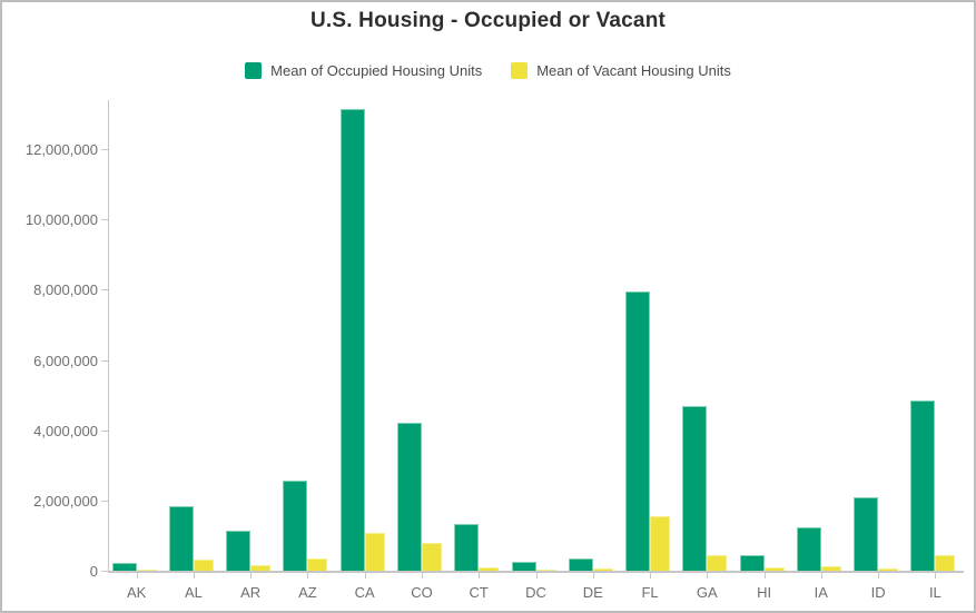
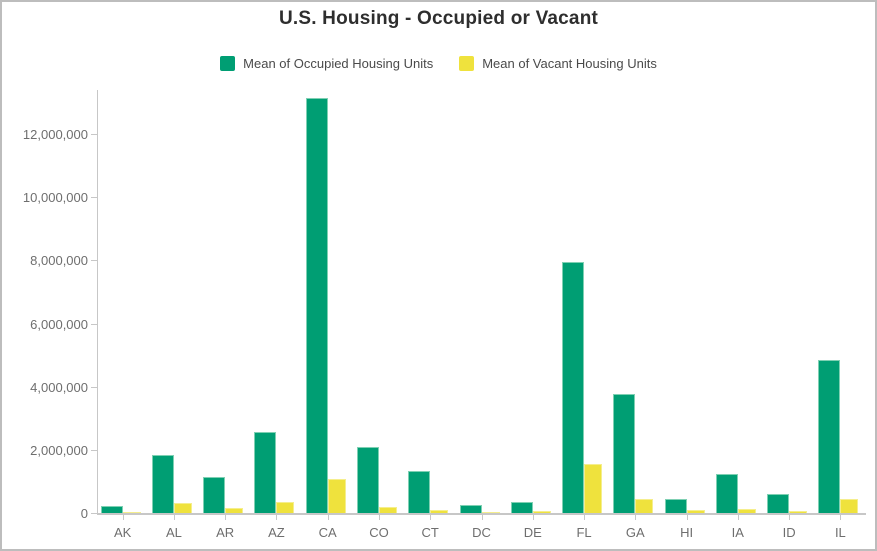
Mean of Occupied Housing Units/CO: 4200000 -> 2100000
Mean of Vacant Housing Units/CO: 800000 -> 200000
Mean of Occupied Housing Units/GA: 4700000 -> 3800000
Mean of Occupied Housing Units/ID: 2100000 -> 600000
